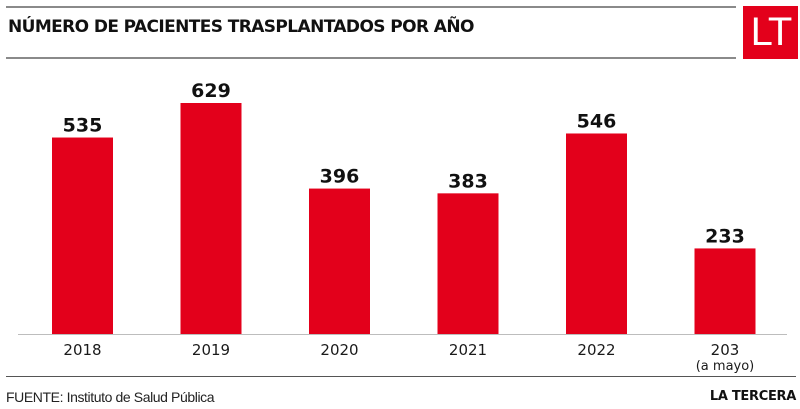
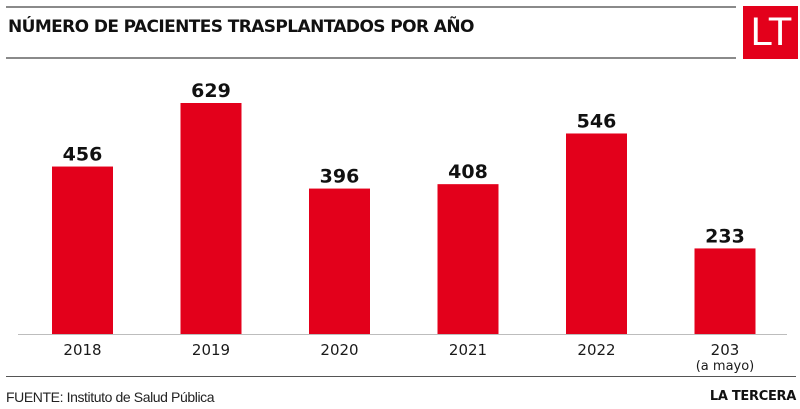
2018: 535 -> 456
2021: 383 -> 408
